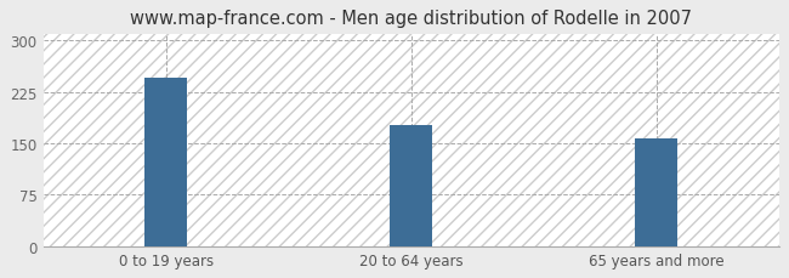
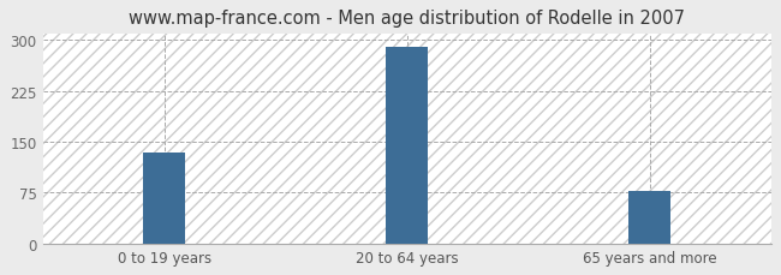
0 to 19 years: 246 -> 135
20 to 64 years: 176 -> 290
65 years and more: 158 -> 78
